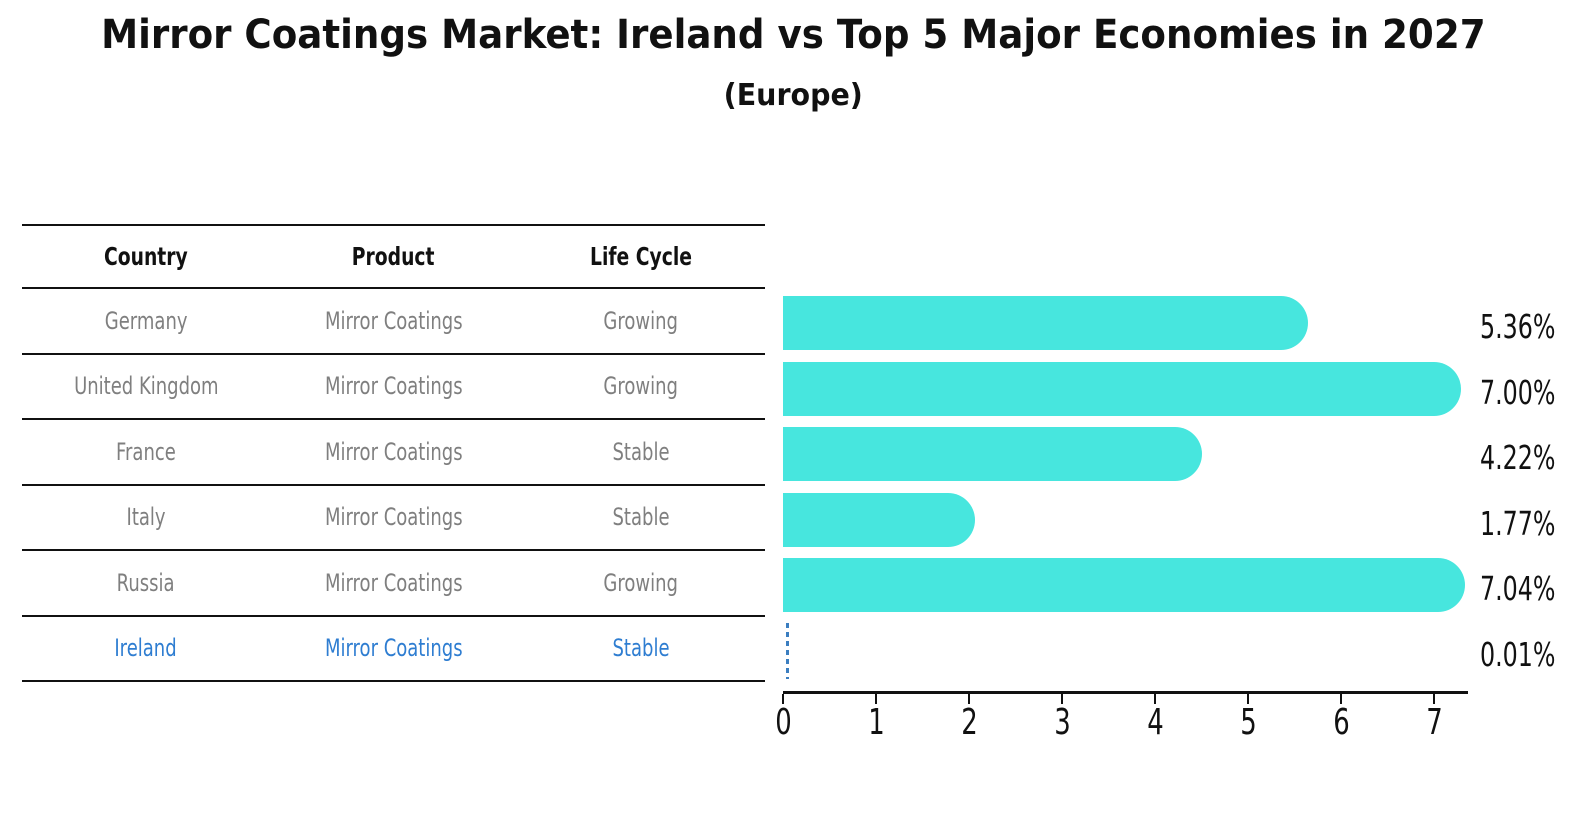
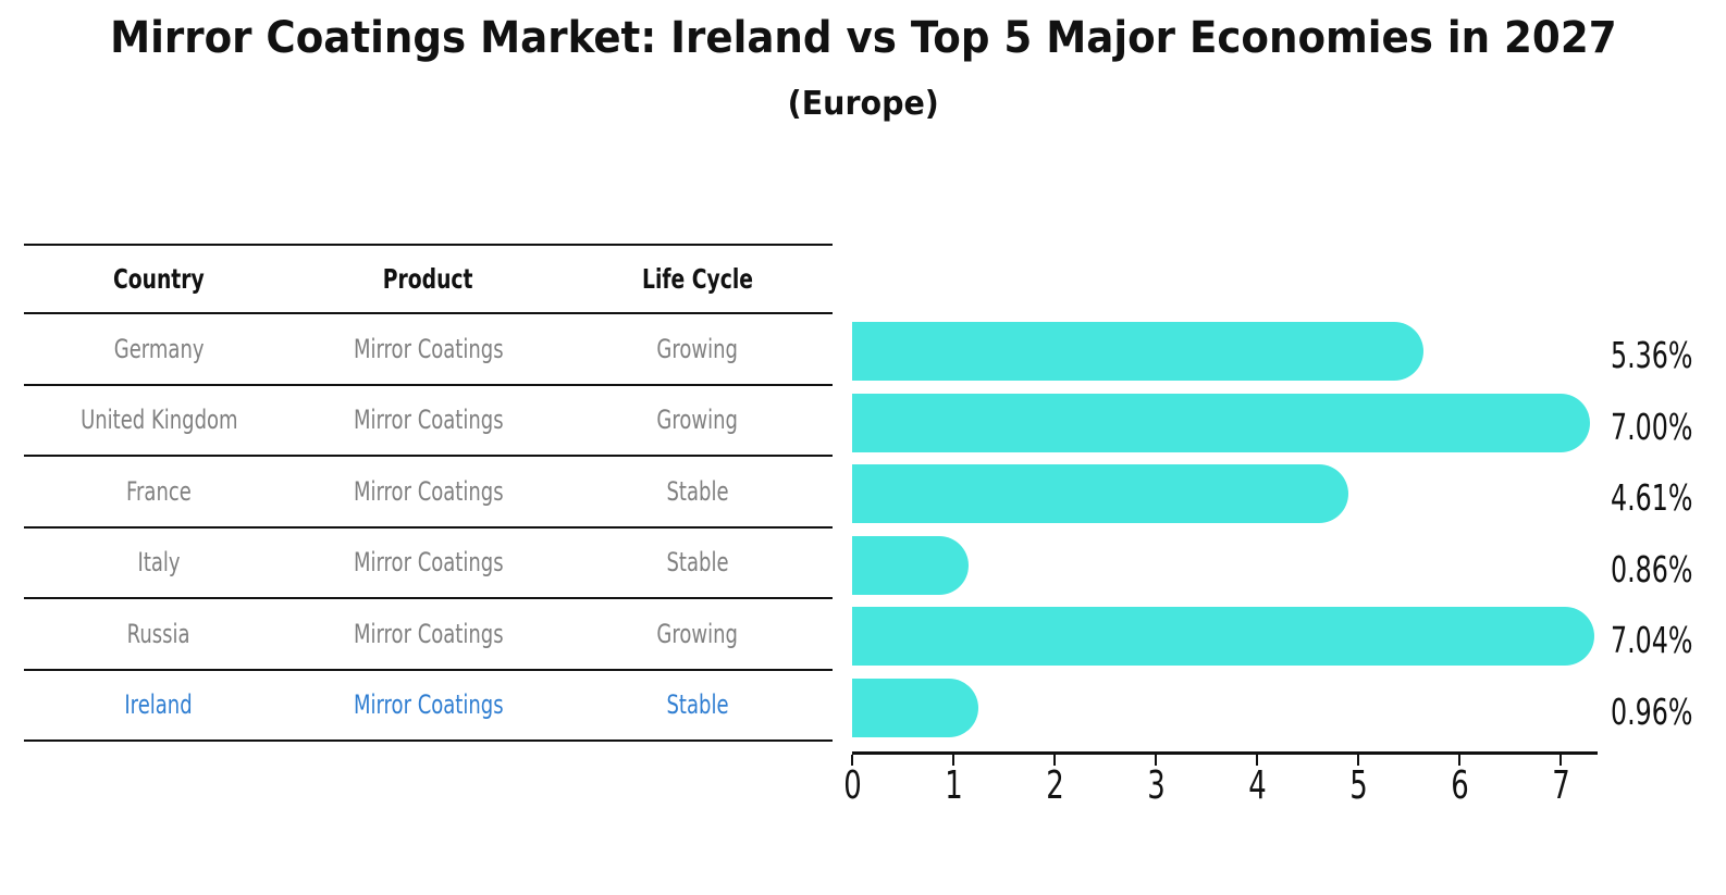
France: 4.22% -> 4.61%
Italy: 1.77% -> 0.86%
Ireland: 0.01% -> 0.96%
